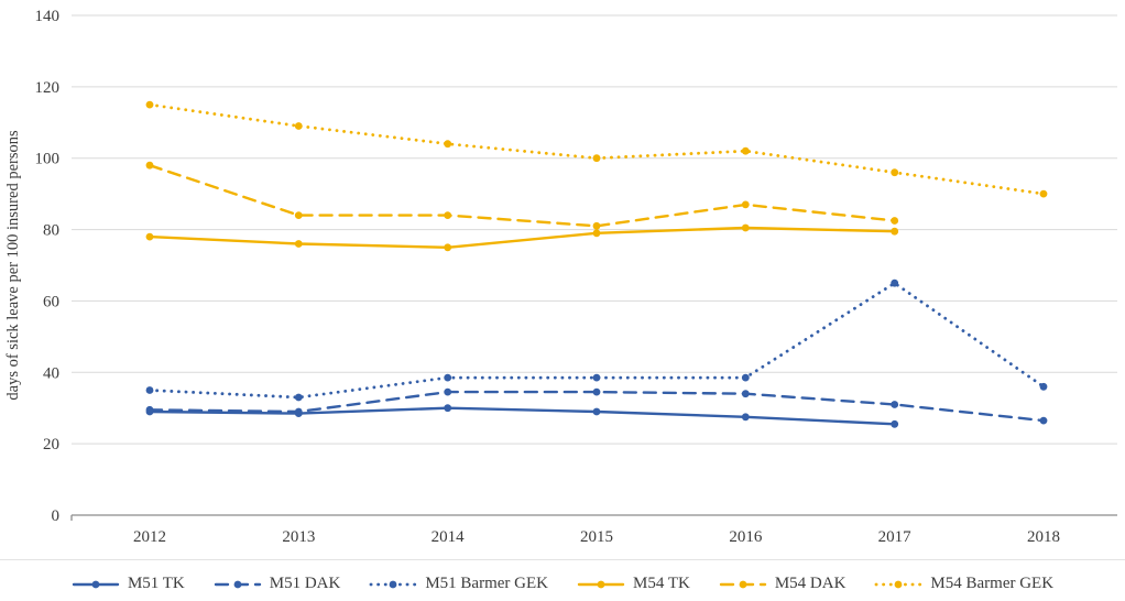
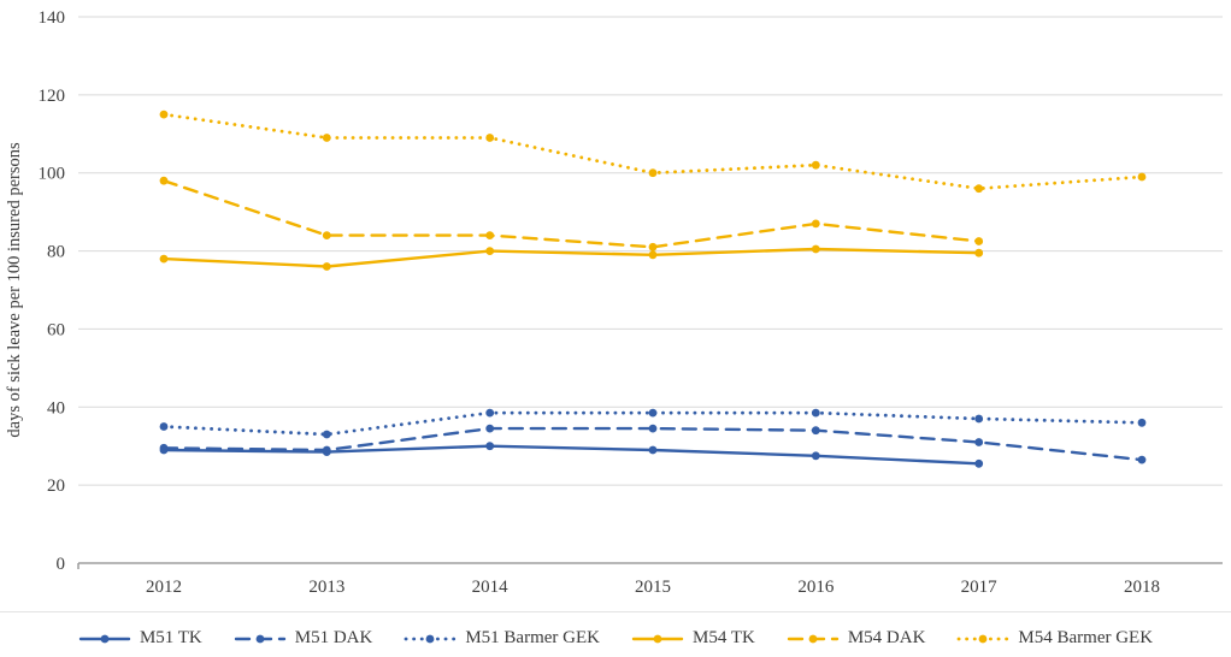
M54 TK/2014: 75 -> 80
M54 Barmer GEK/2014: 104 -> 109
M51 Barmer GEK/2017: 65 -> 37
M54 Barmer GEK/2018: 90 -> 99
